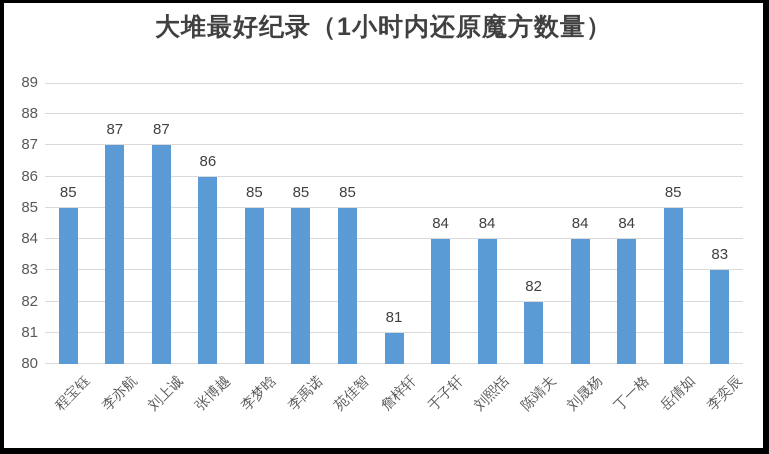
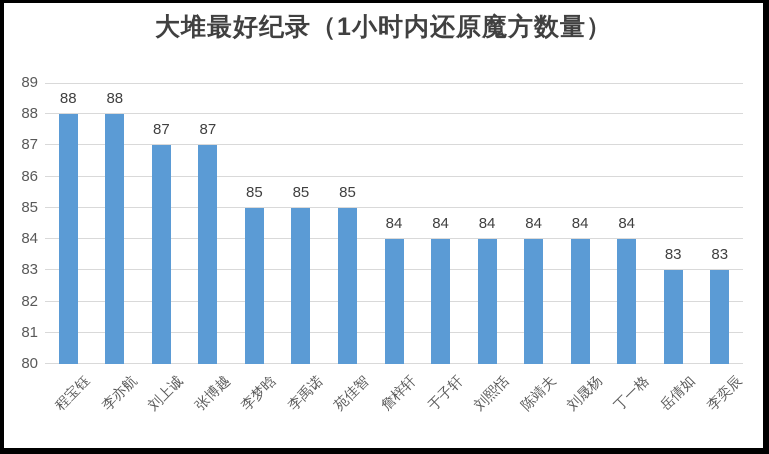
程宝钰: 85 -> 88
李亦航: 87 -> 88
张博越: 86 -> 87
詹梓轩: 81 -> 84
陈靖夫: 82 -> 84
岳倩如: 85 -> 83
